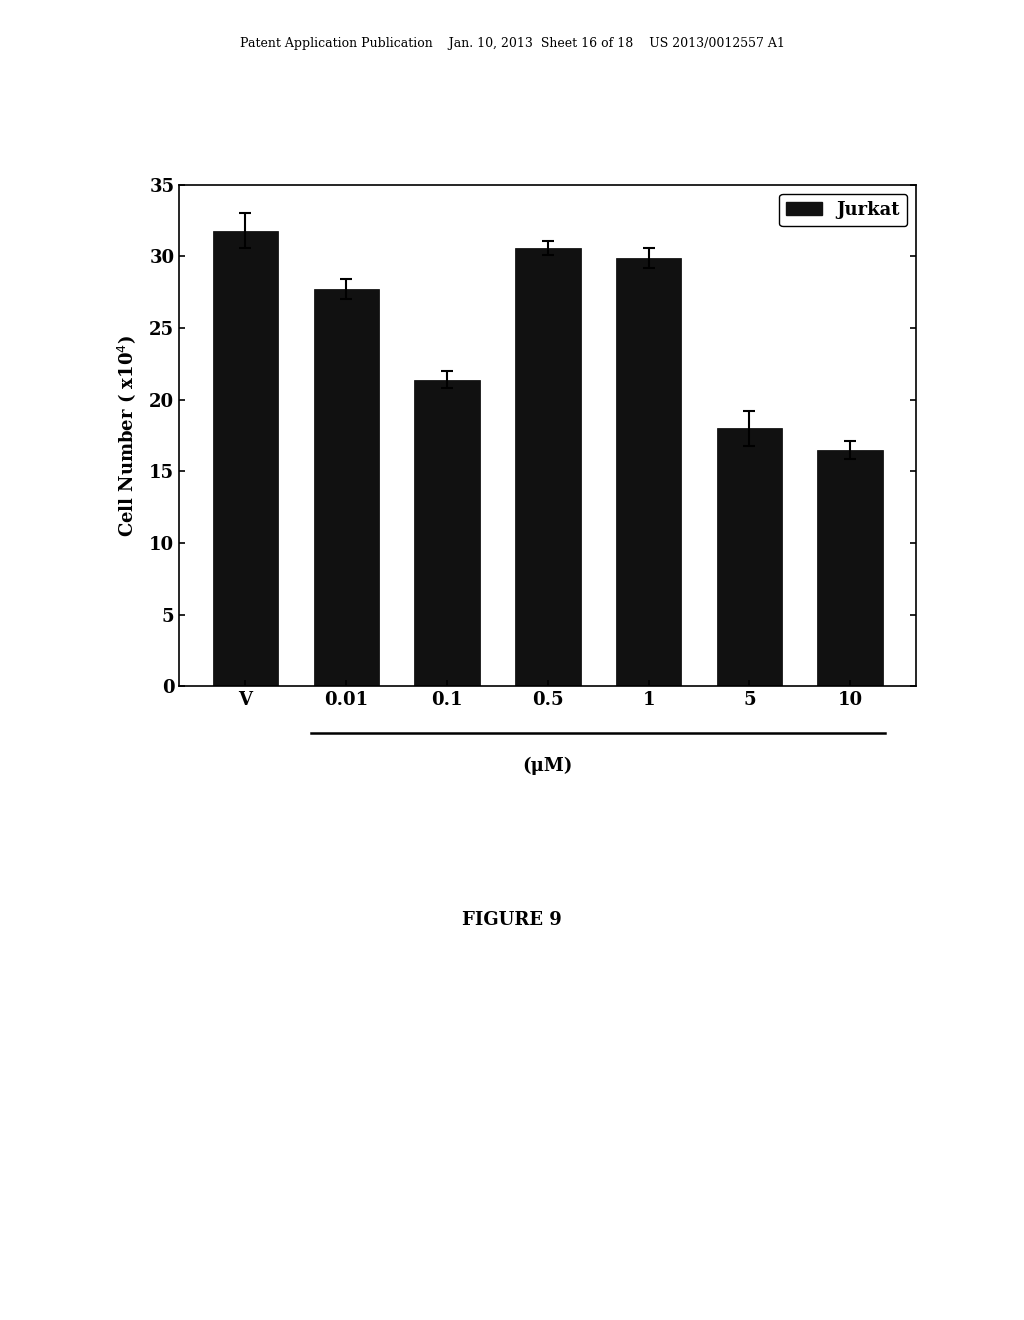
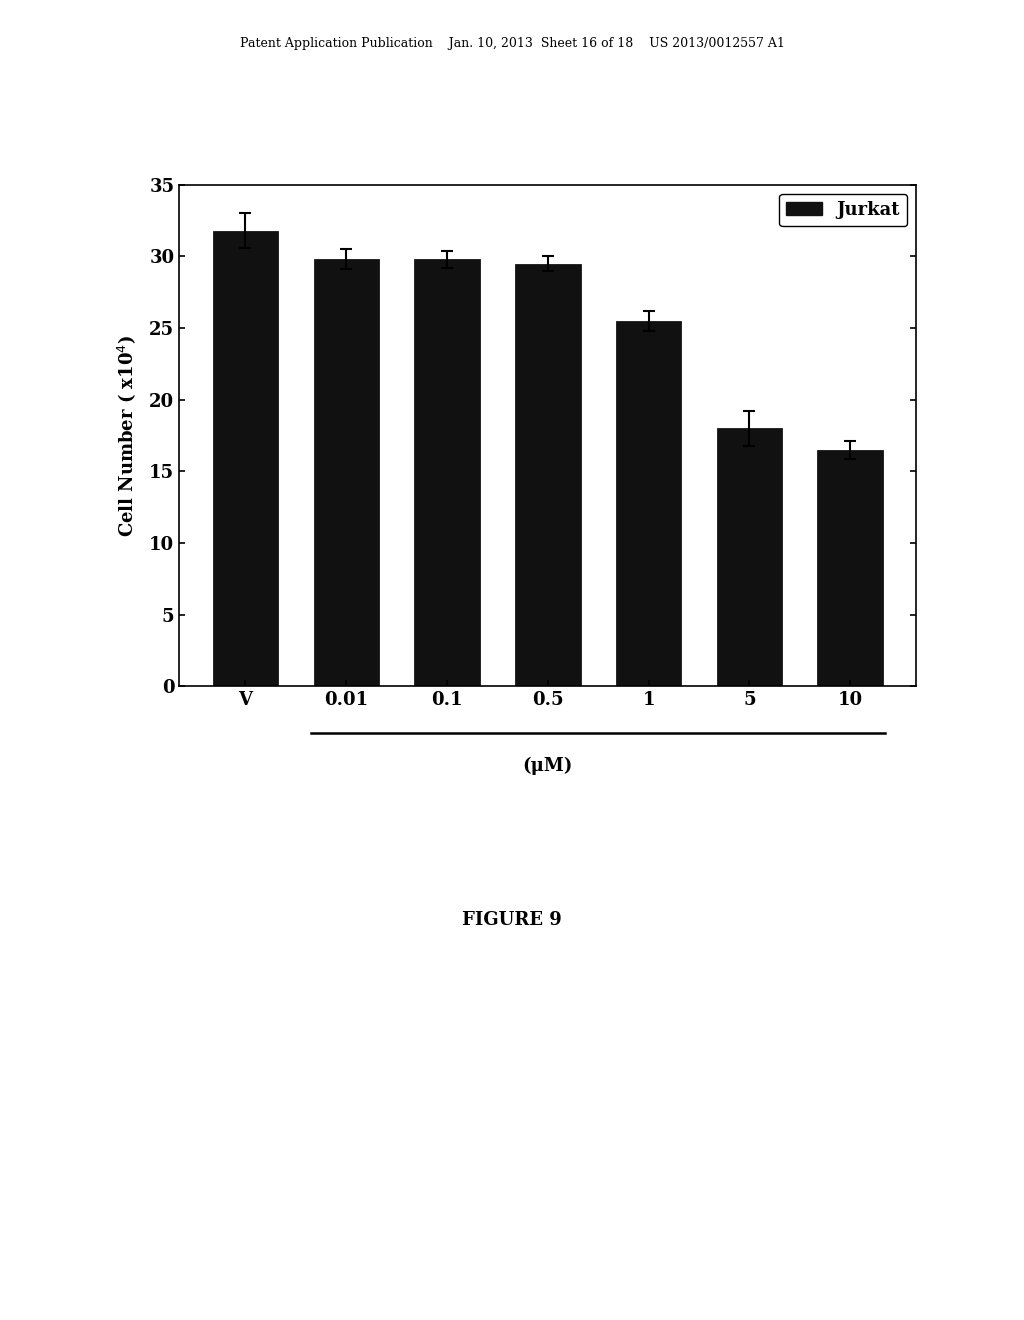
0.01: 27.7 -> 29.8
0.1: 21.4 -> 29.8
0.5: 30.6 -> 29.5
1: 29.9 -> 25.5
